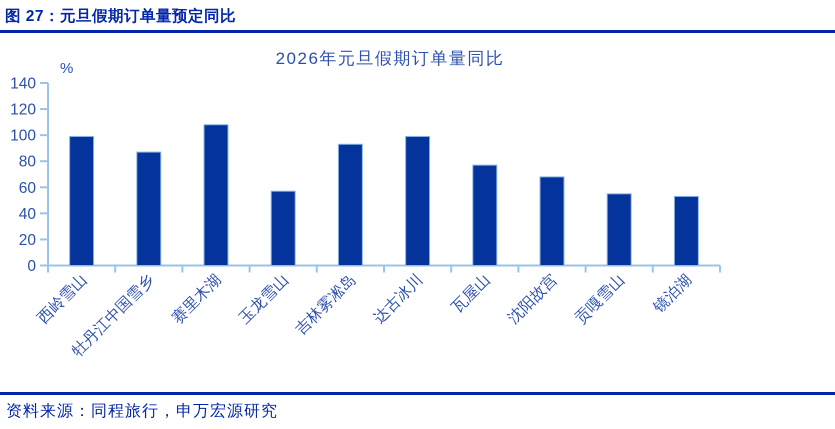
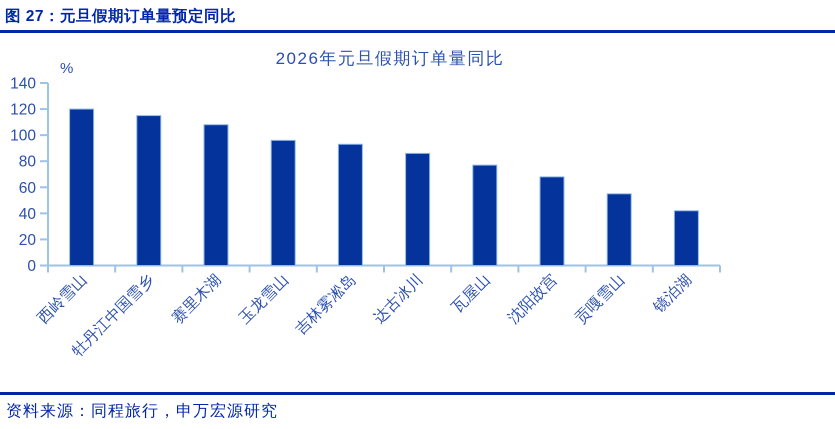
西岭雪山: 99 -> 120
牡丹江中国雪乡: 87 -> 115
玉龙雪山: 57 -> 96
达古冰川: 99 -> 86
镜泊湖: 53 -> 42
